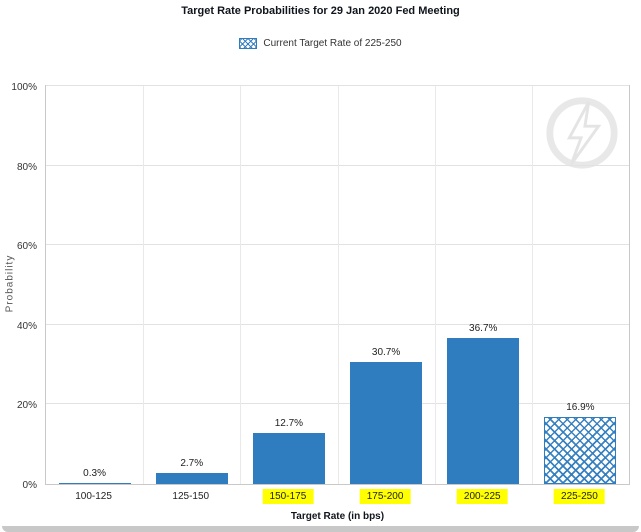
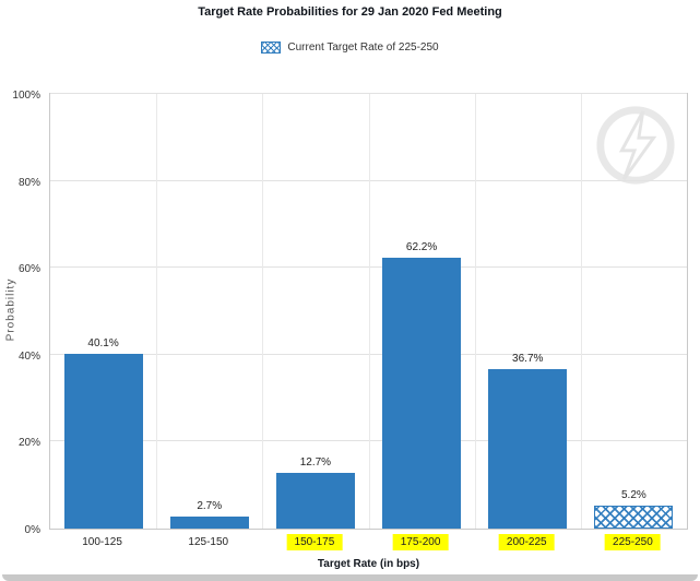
100-125: 0.3% -> 40.1%
175-200: 30.7% -> 62.2%
225-250: 16.9% -> 5.2%
